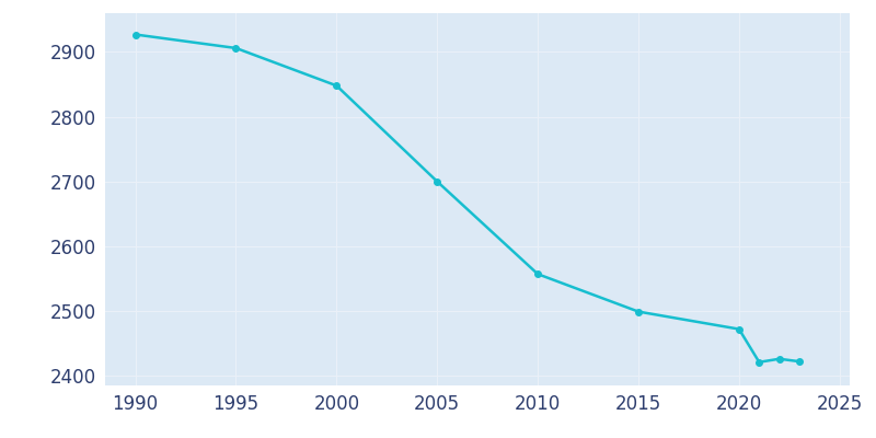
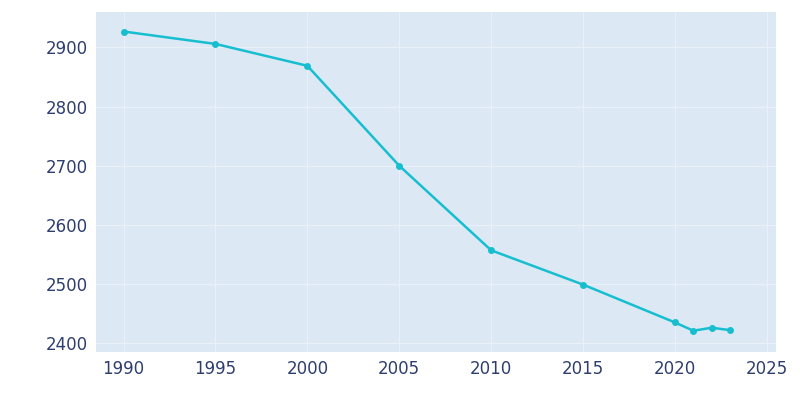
2000: 2848 -> 2869
2020: 2472 -> 2435
